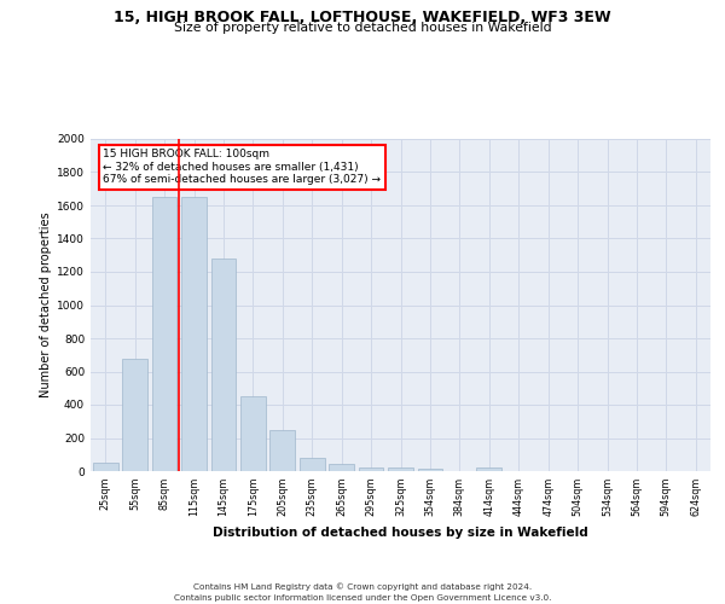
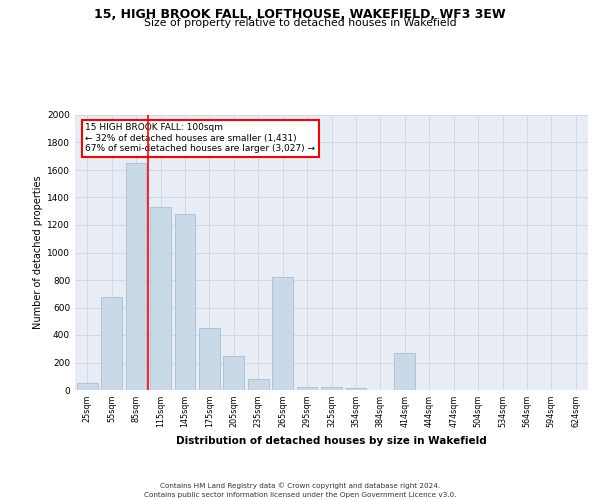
115sqm: 1650 -> 1330
265sqm: 40 -> 820
414sqm: 20 -> 270
